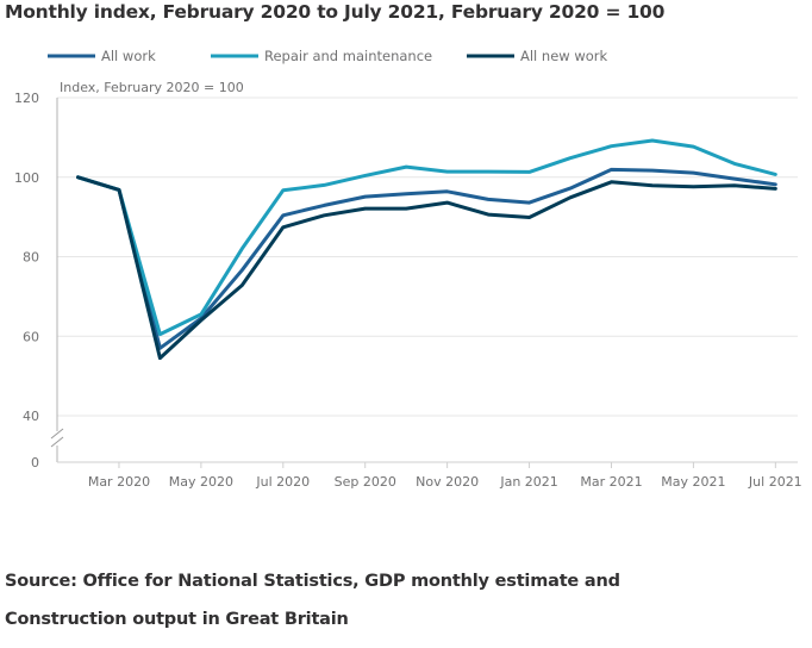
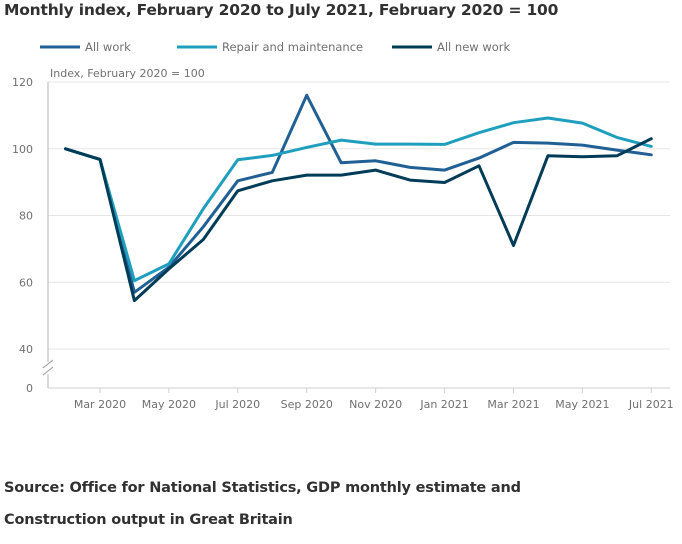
All work/Sep 2020: 95 -> 116
All new work/Mar 2021: 99 -> 71
All new work/Jul 2021: 97 -> 103
